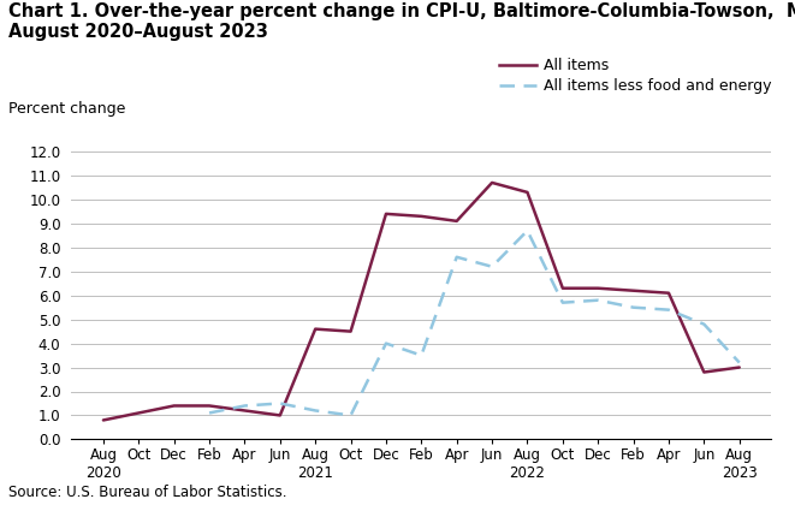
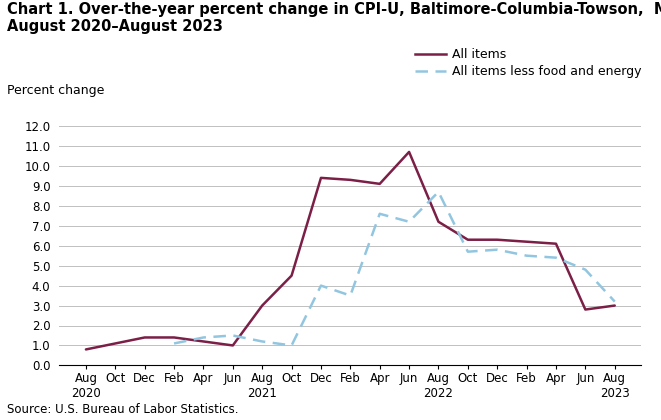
All items/Aug 2021: 4.6 -> 3.0
All items/Aug 2022: 10.3 -> 7.2
